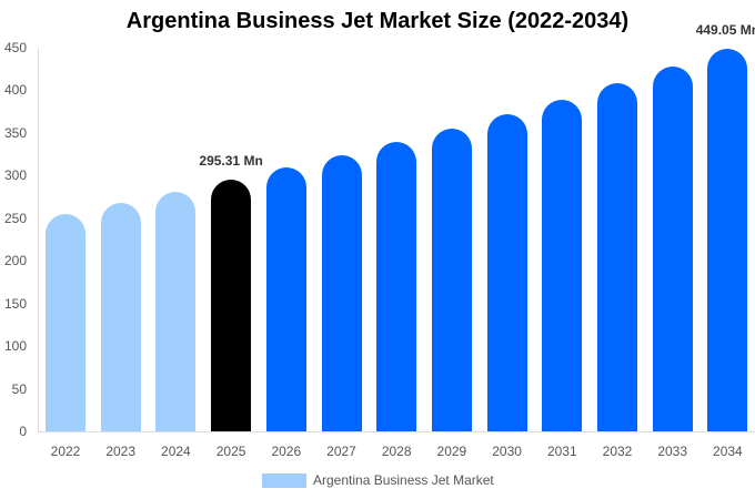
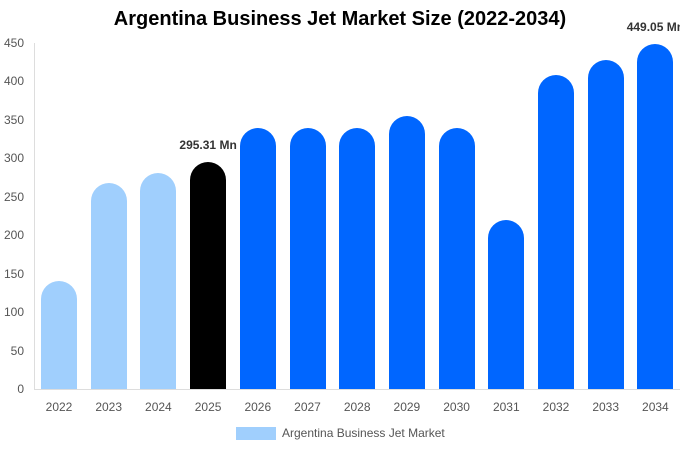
2022: 260 -> 140
2026: 310 -> 340
2027: 320 -> 340
2030: 370 -> 340
2031: 390 -> 220
